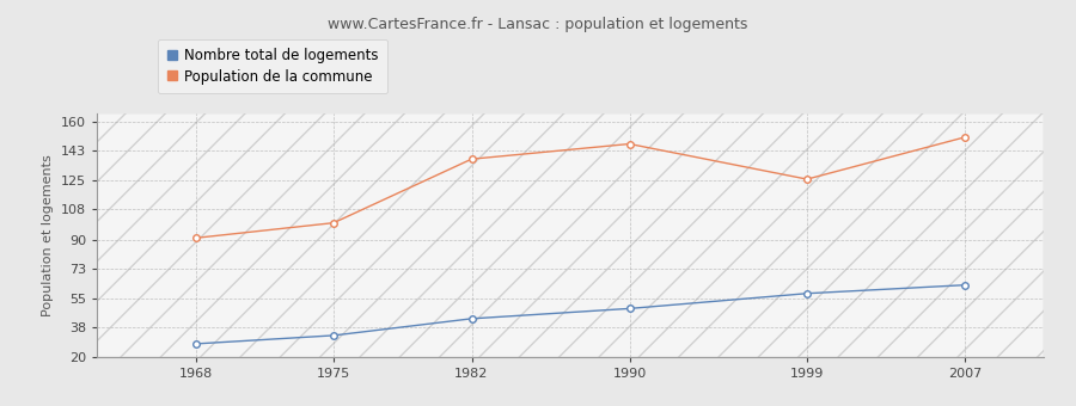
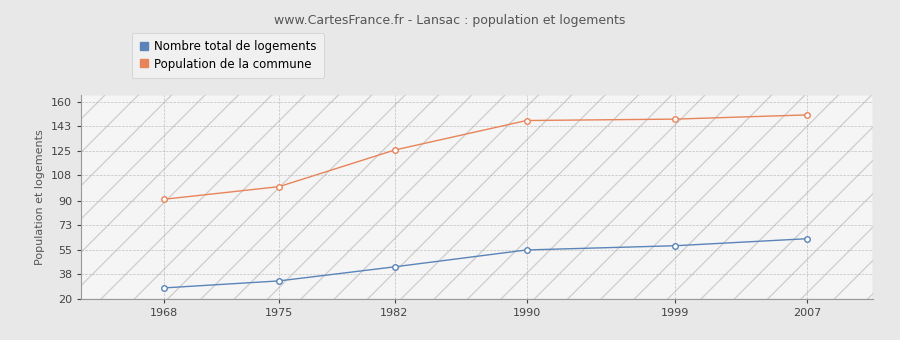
Population de la commune/1982: 138 -> 126
Nombre total de logements/1990: 49 -> 55
Population de la commune/1999: 126 -> 148
